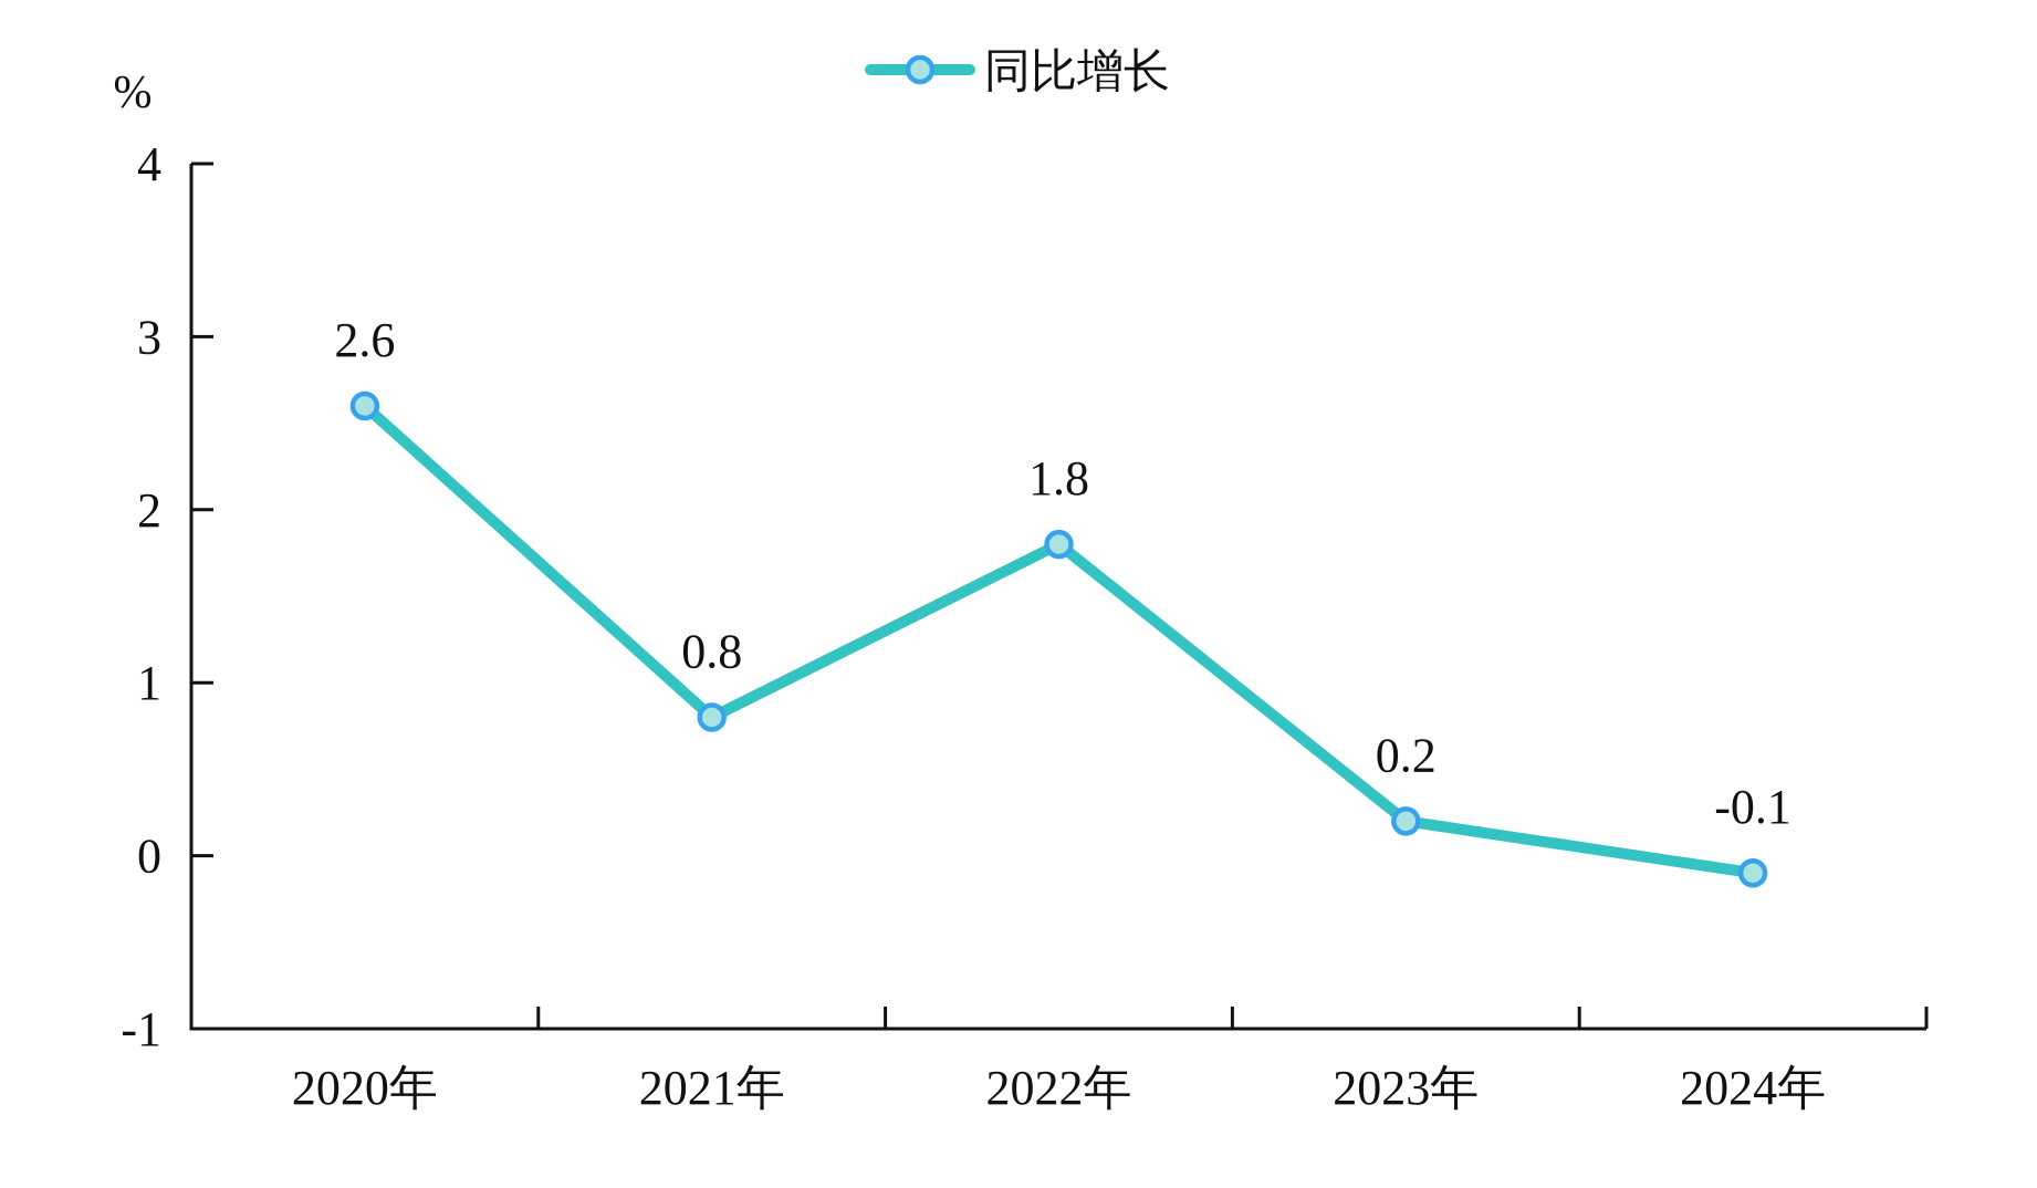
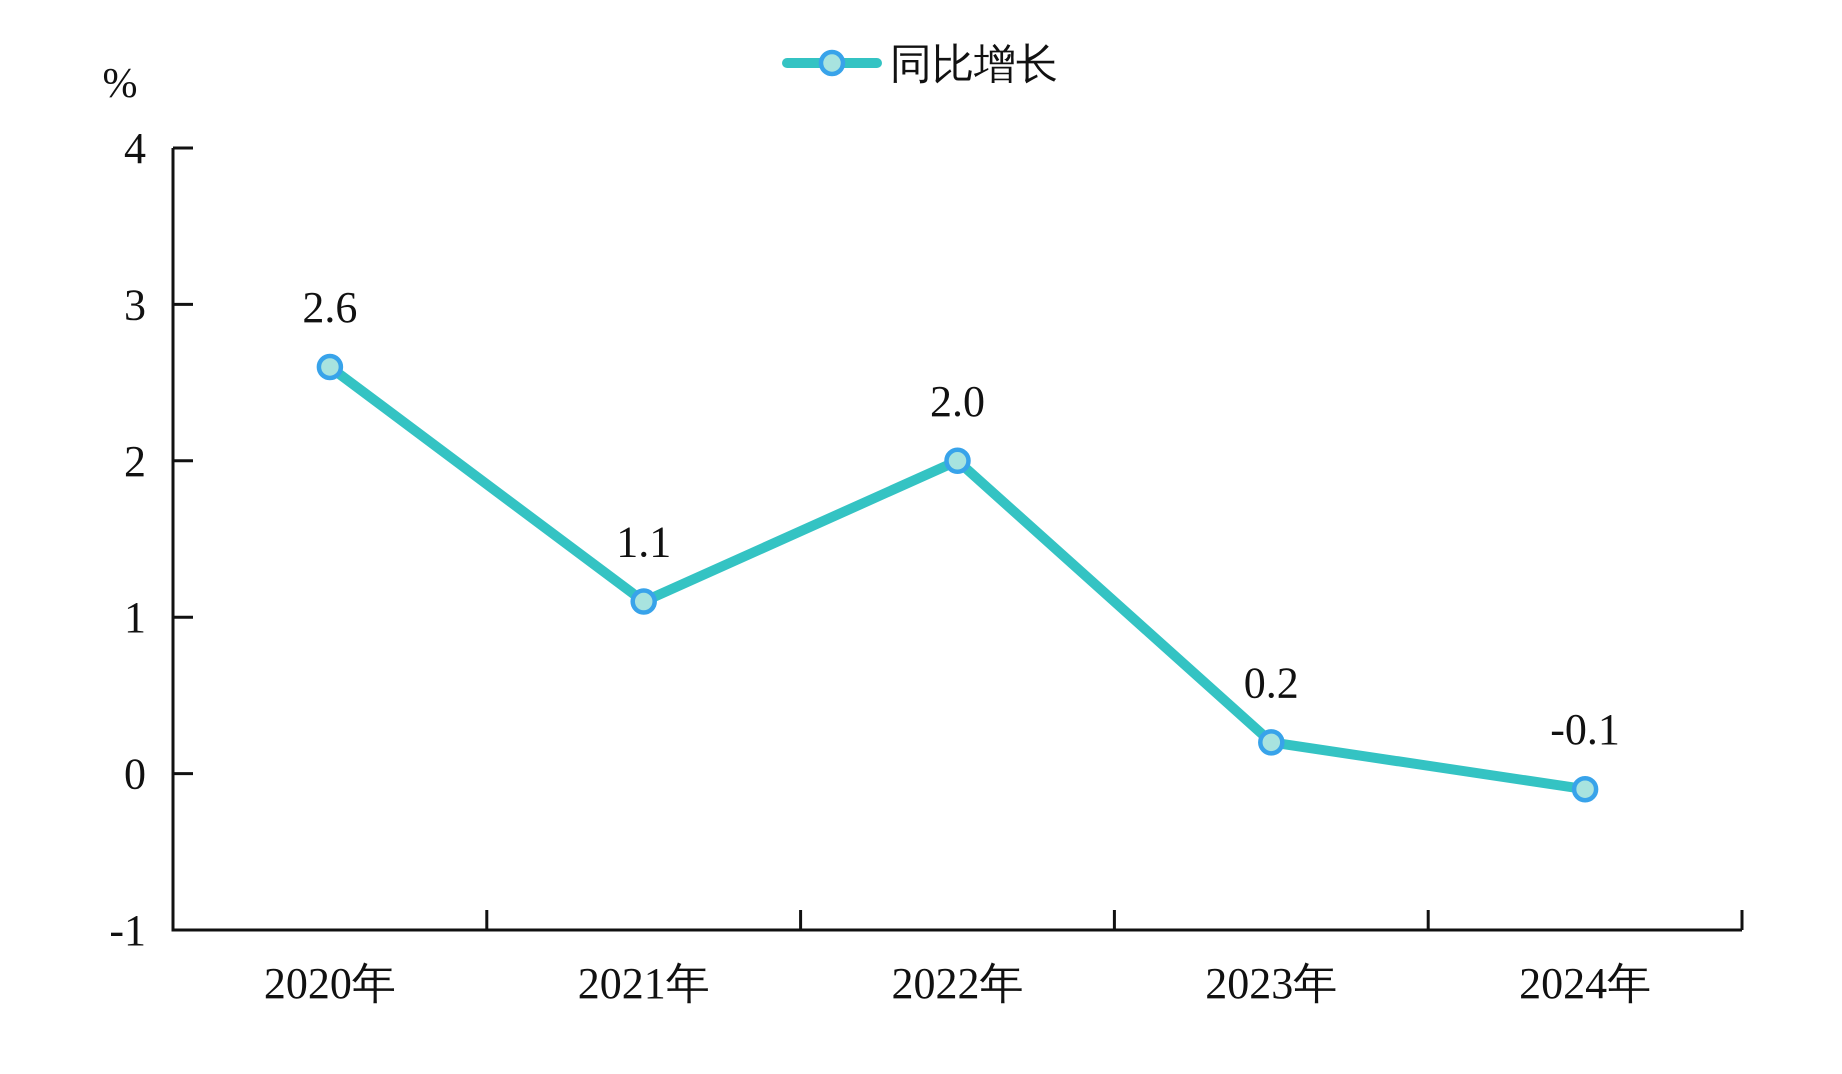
2021年: 0.8 -> 1.1
2022年: 1.8 -> 2.0
